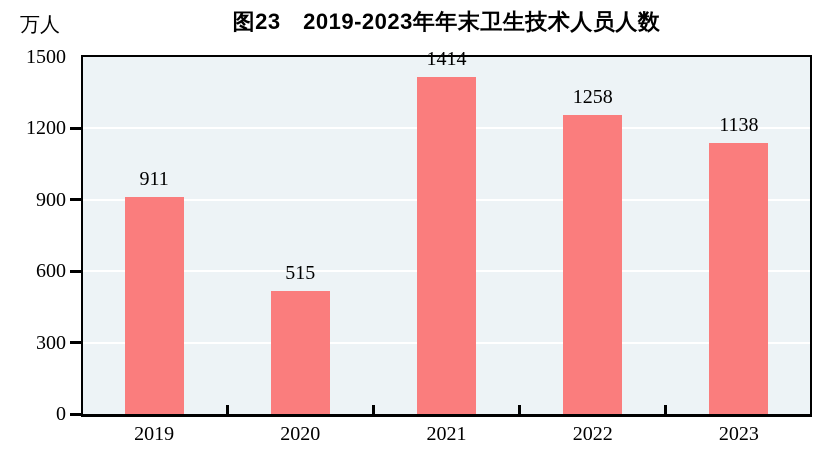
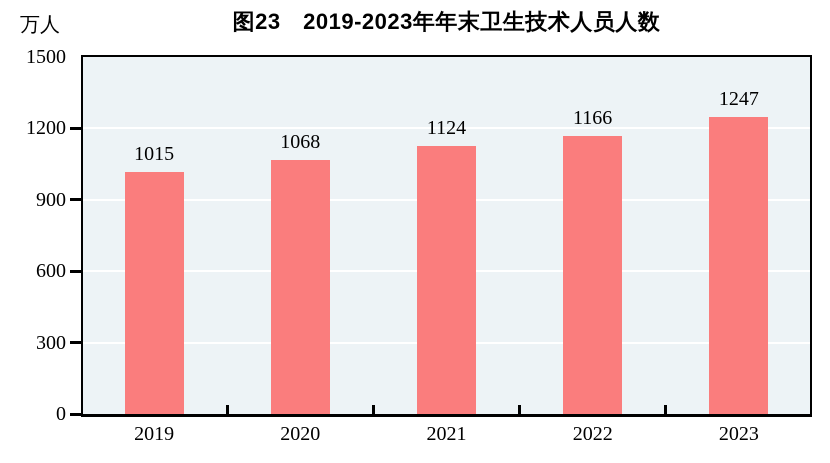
2019: 911 -> 1015
2020: 515 -> 1068
2021: 1414 -> 1124
2022: 1258 -> 1166
2023: 1138 -> 1247
